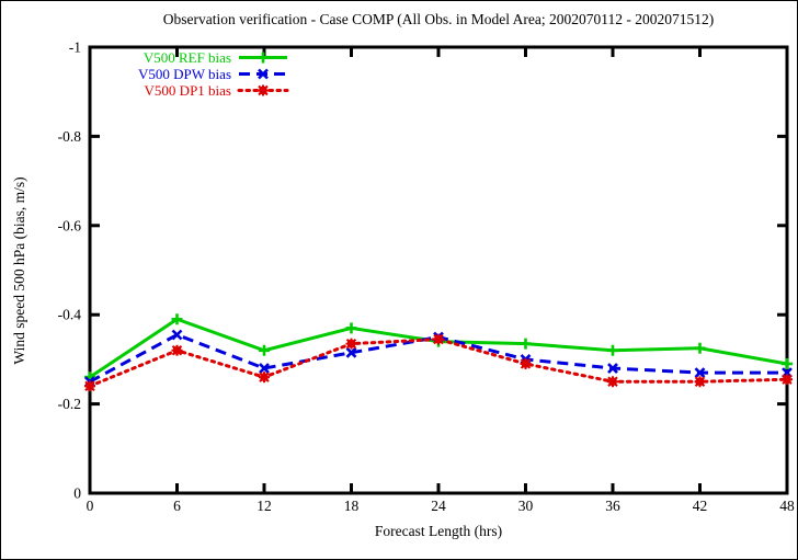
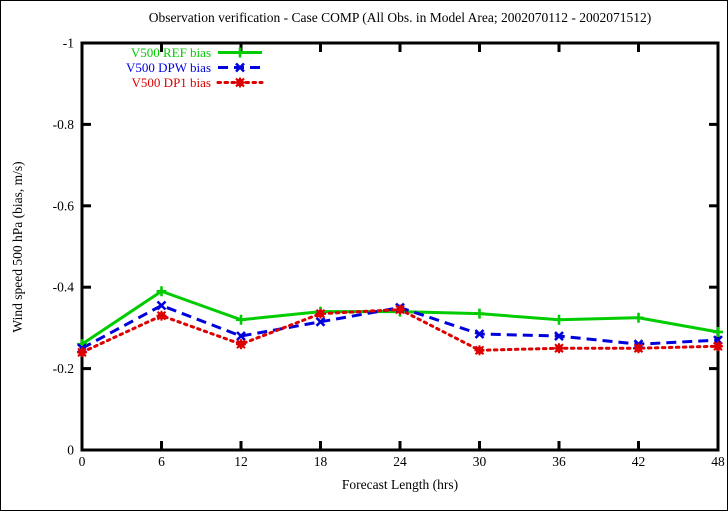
V500 DP1 bias/6: -0.32 -> -0.33
V500 REF bias/18: -0.37 -> -0.34
V500 DPW bias/30: -0.30 -> -0.28
V500 DP1 bias/30: -0.29 -> -0.24
V500 DPW bias/42: -0.27 -> -0.26
